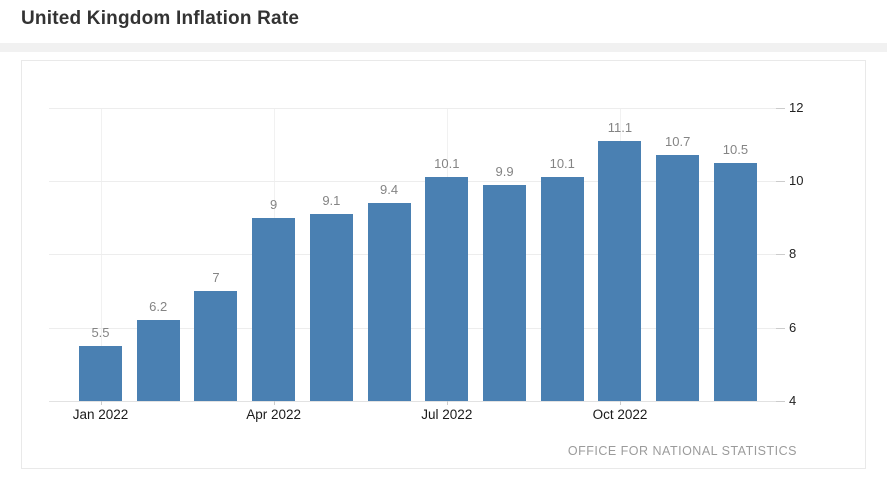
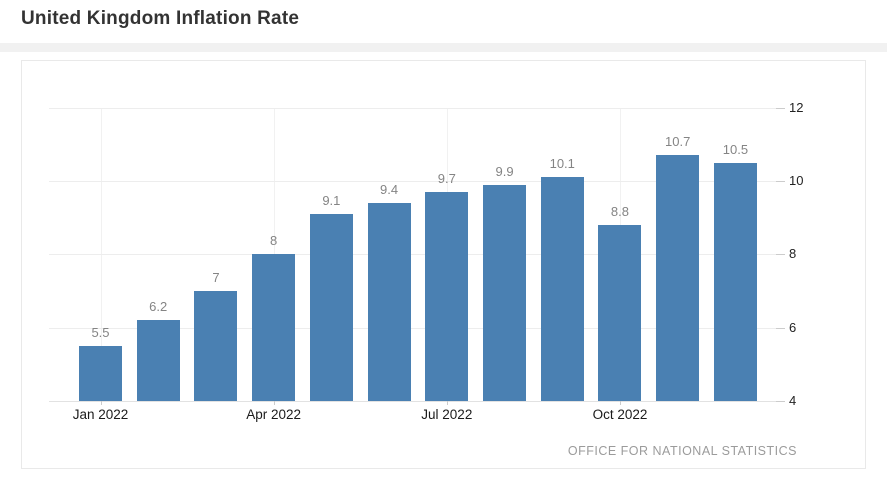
Apr 2022: 9 -> 8
Jul 2022: 10.1 -> 9.7
Oct 2022: 11.1 -> 8.8
